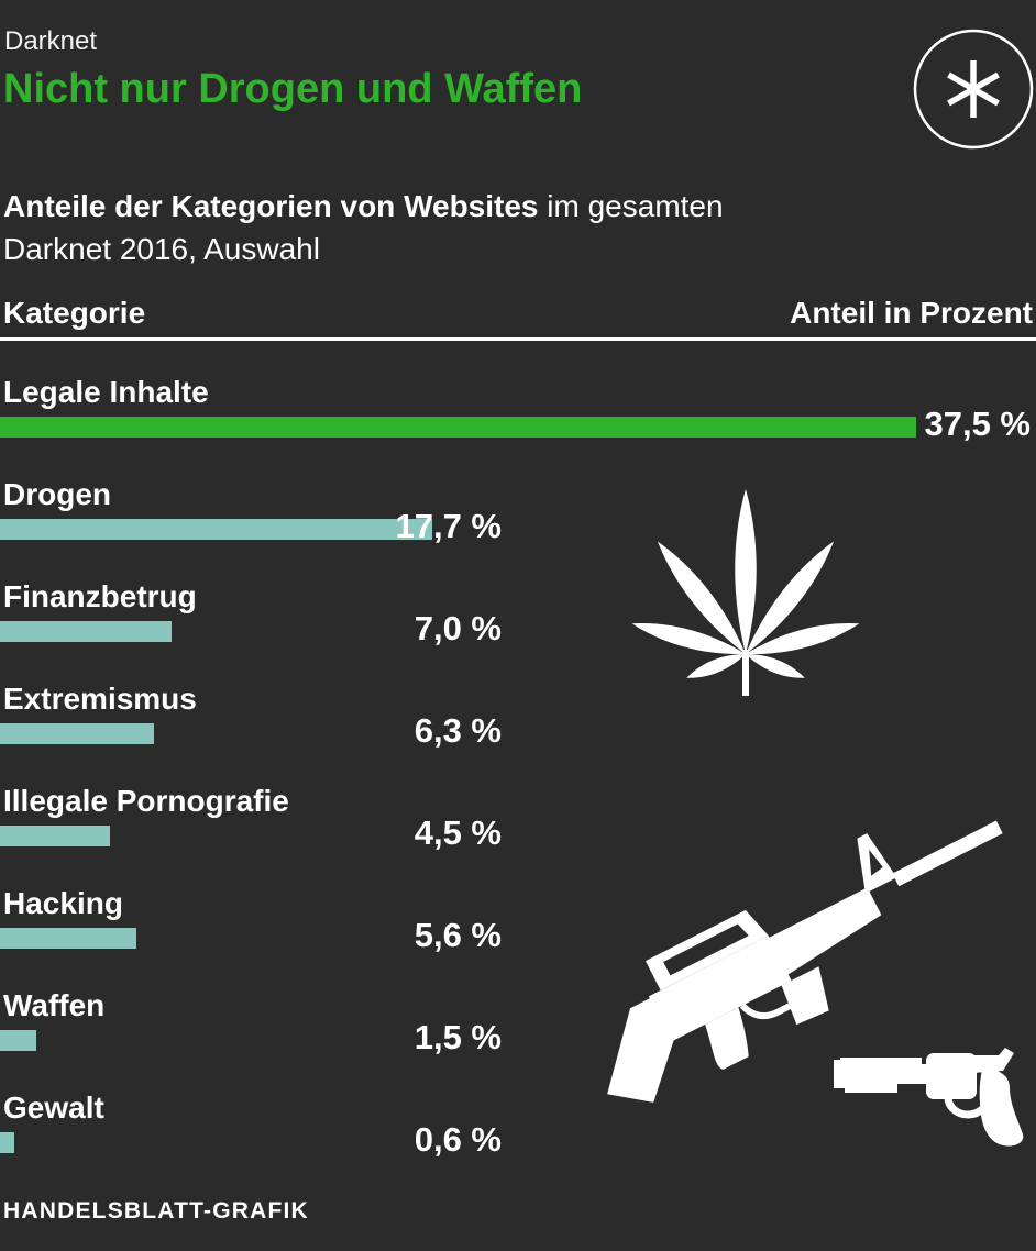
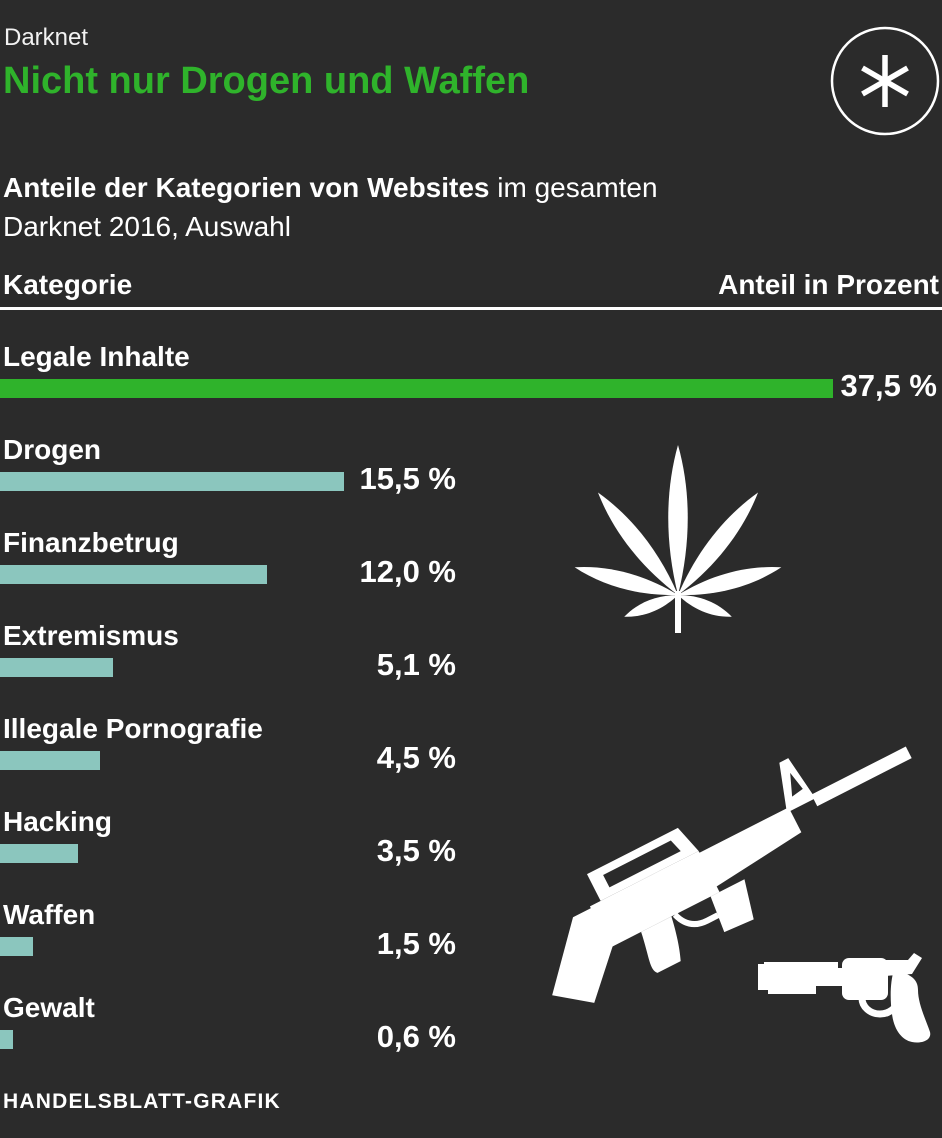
Drogen: 17,7 -> 15,5
Finanzbetrug: 7,0 -> 12,0
Extremismus: 6,3 -> 5,1
Hacking: 5,6 -> 3,5
